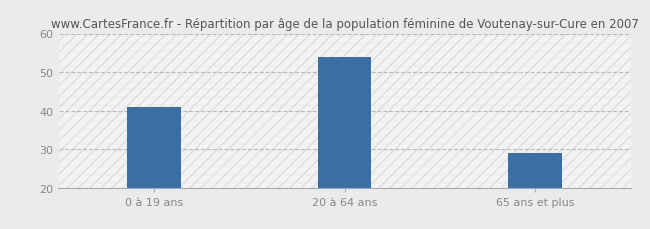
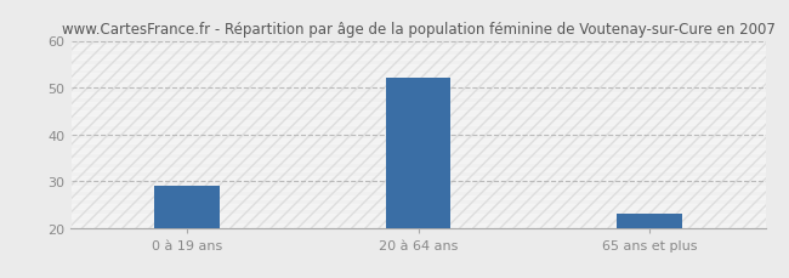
0 à 19 ans: 41 -> 29
20 à 64 ans: 54 -> 52
65 ans et plus: 29 -> 23
